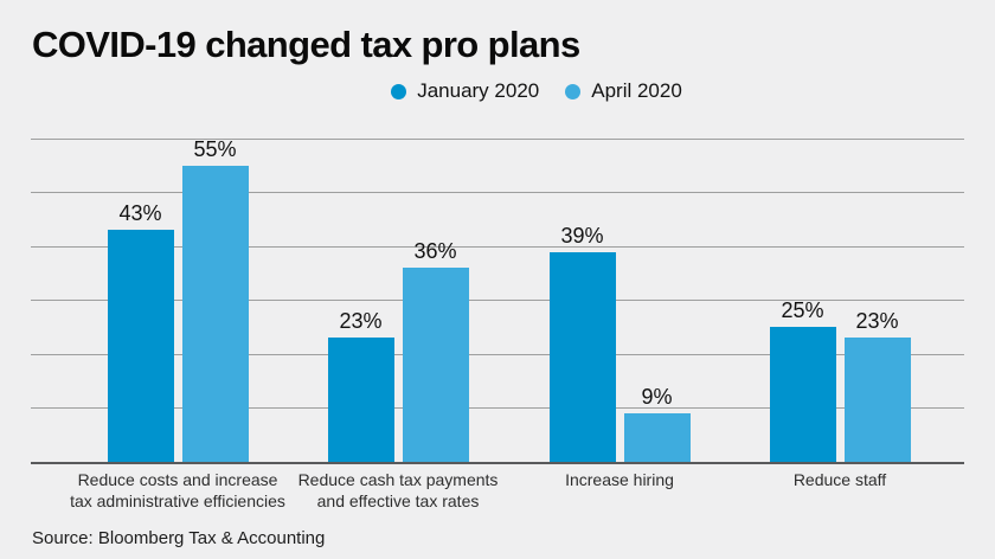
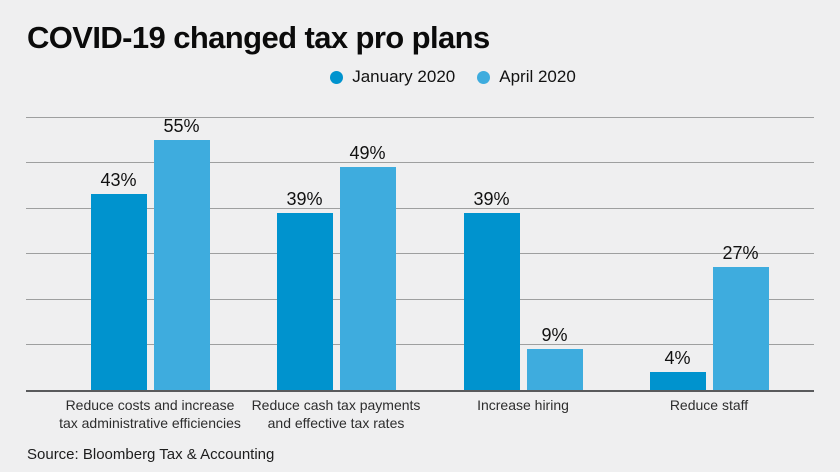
January 2020/Reduce cash tax payments and effective tax rates: 23% -> 39%
April 2020/Reduce cash tax payments and effective tax rates: 36% -> 49%
January 2020/Reduce staff: 25% -> 4%
April 2020/Reduce staff: 23% -> 27%
